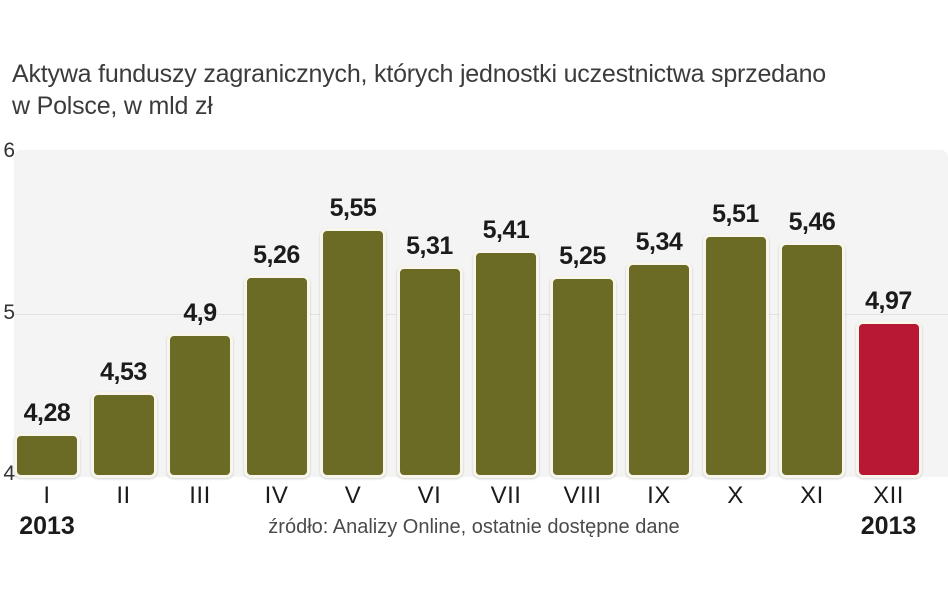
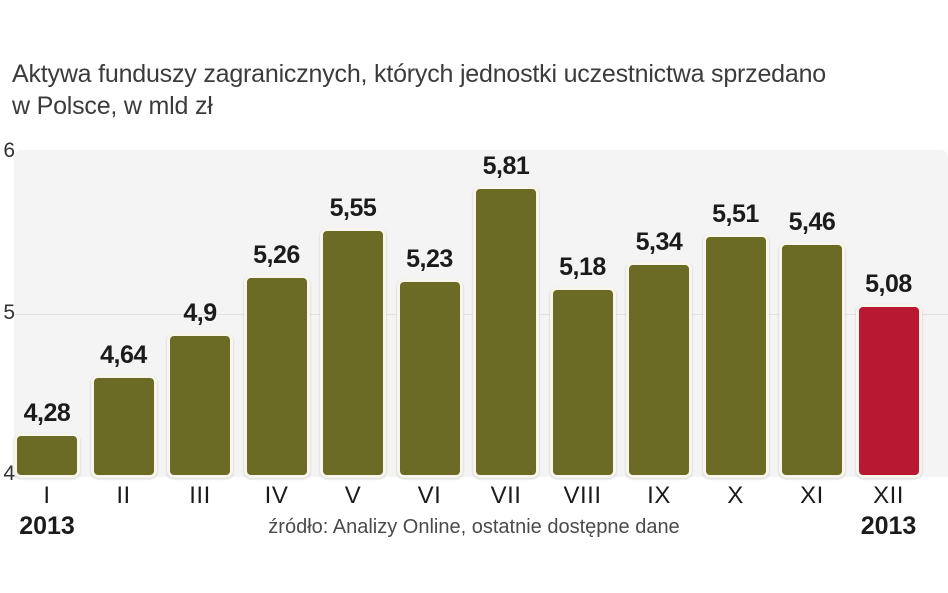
II: 4,53 -> 4,64
VI: 5,31 -> 5,23
VII: 5,41 -> 5,81
VIII: 5,25 -> 5,18
XII: 4,97 -> 5,08
